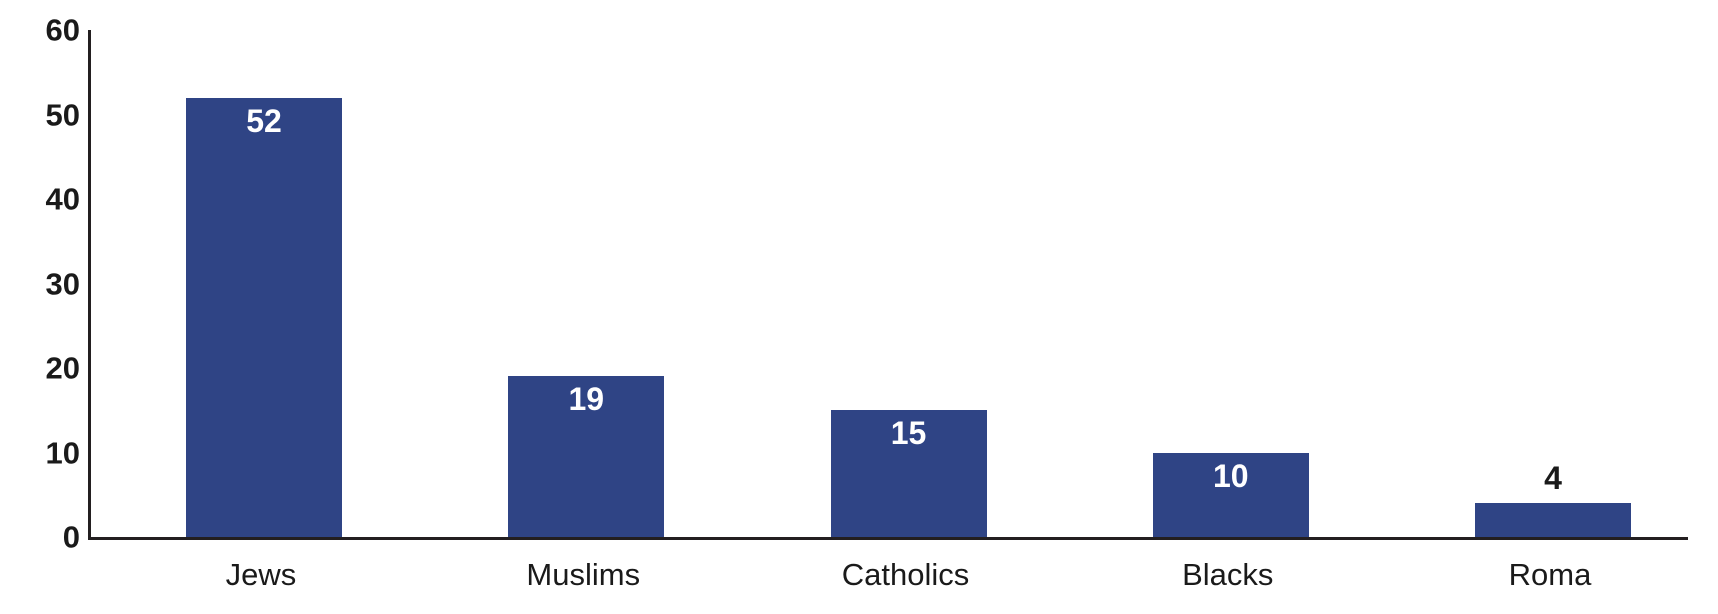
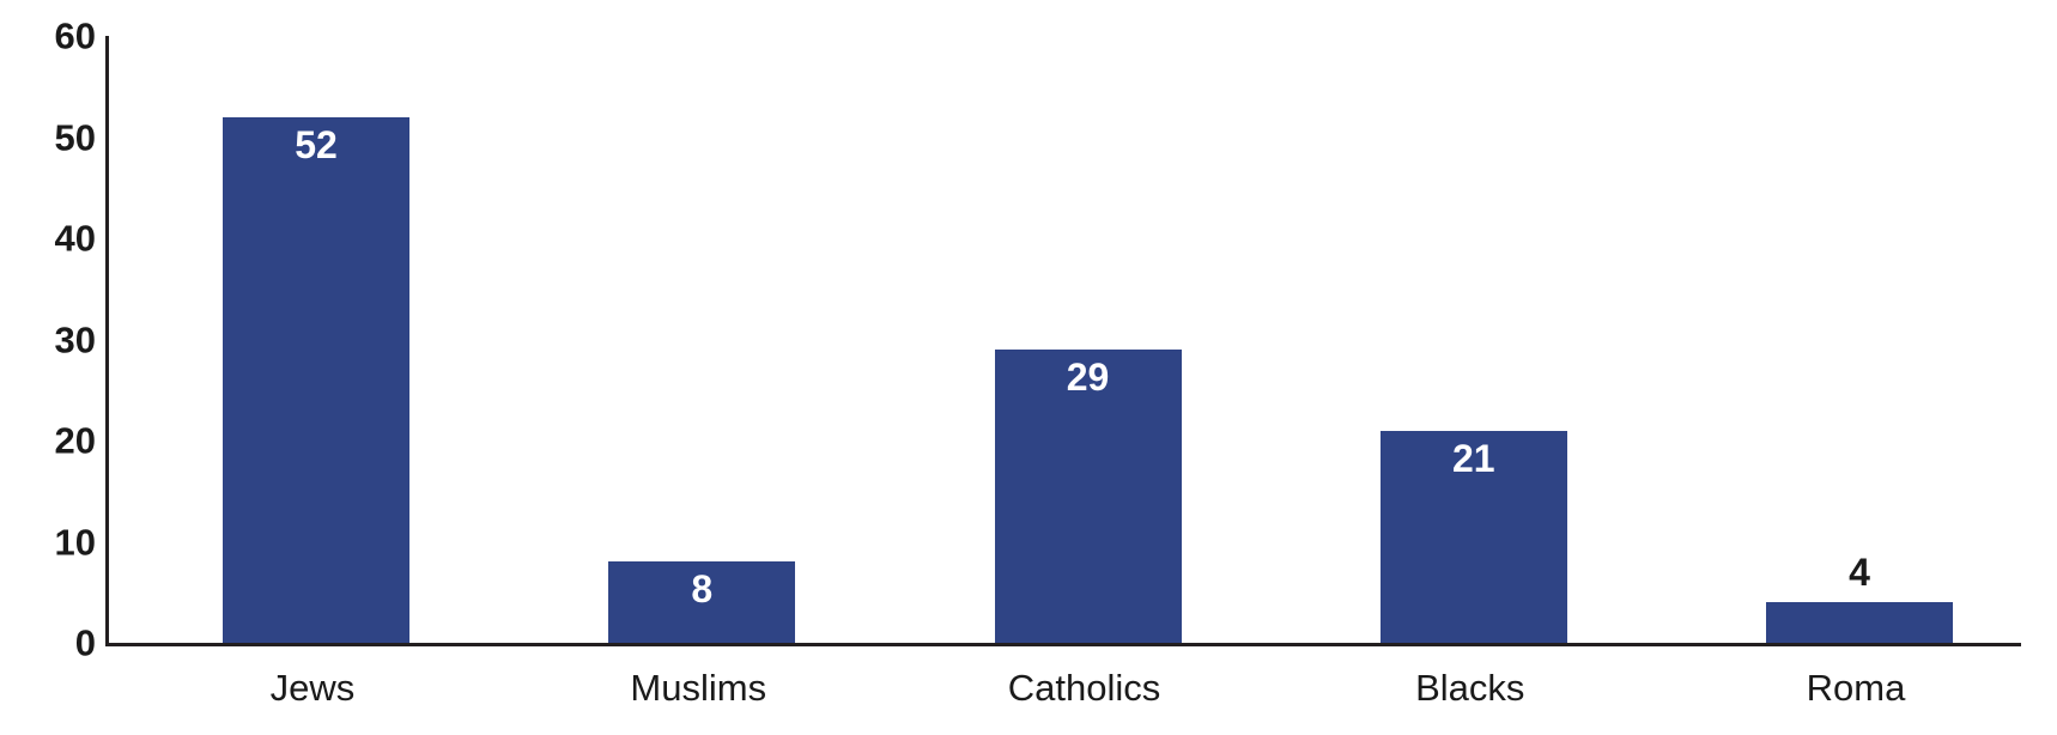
Muslims: 19 -> 8
Catholics: 15 -> 29
Blacks: 10 -> 21
